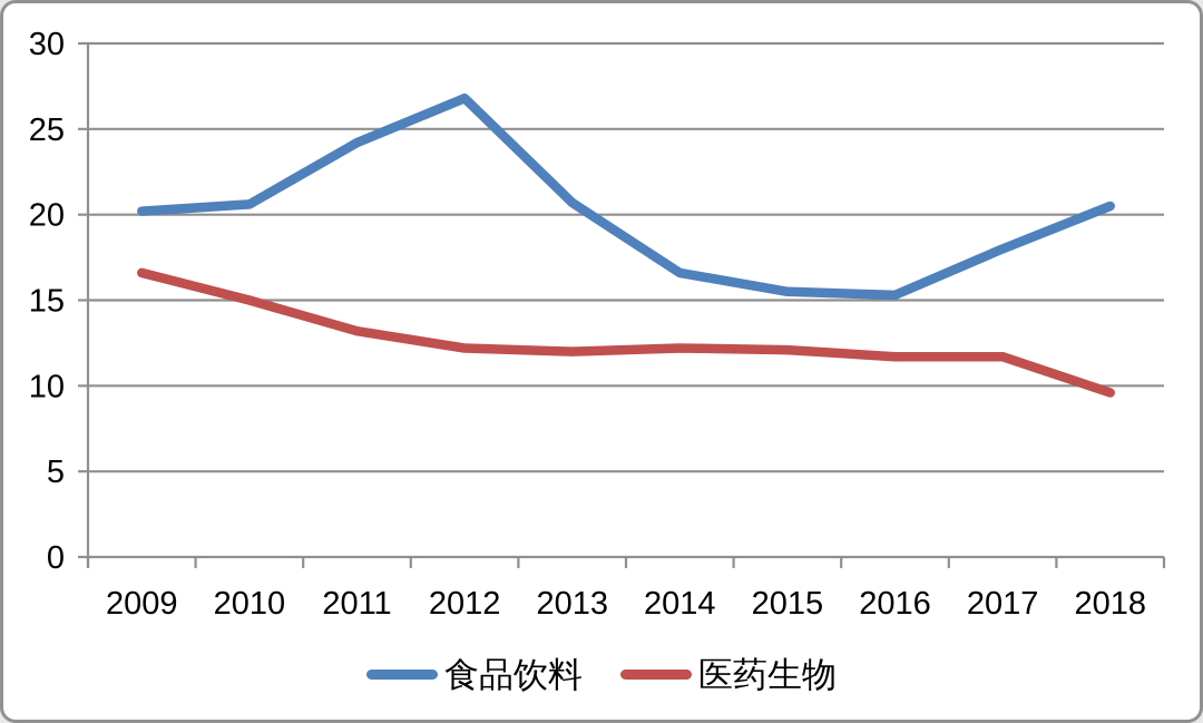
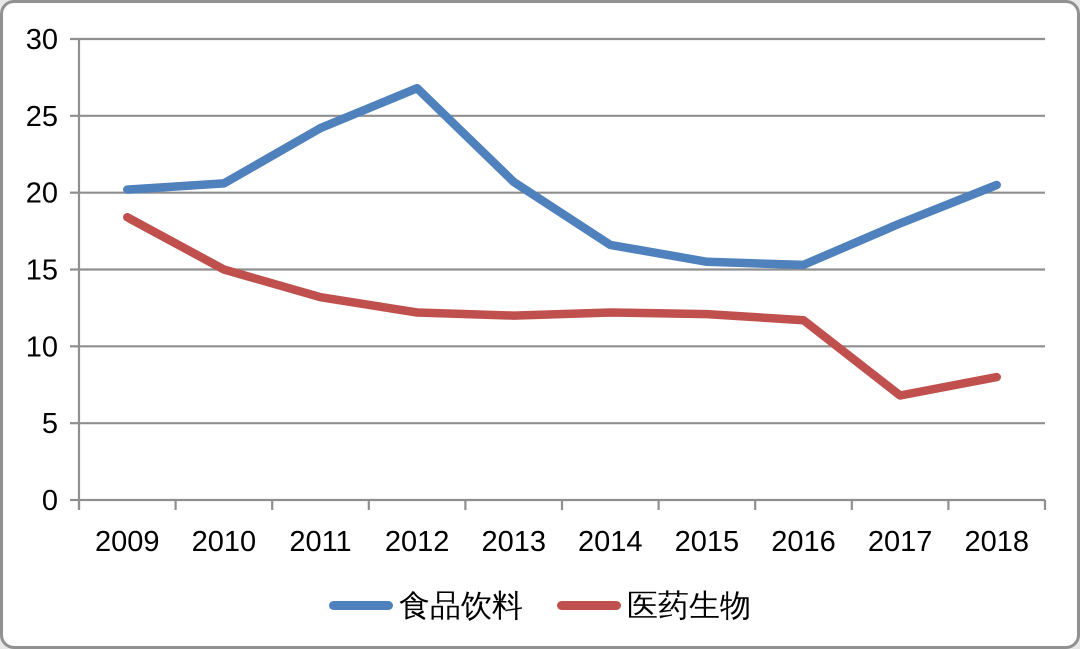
医药生物/2009: 16.6 -> 18.4
医药生物/2017: 11.7 -> 6.8
医药生物/2018: 9.6 -> 8.0
